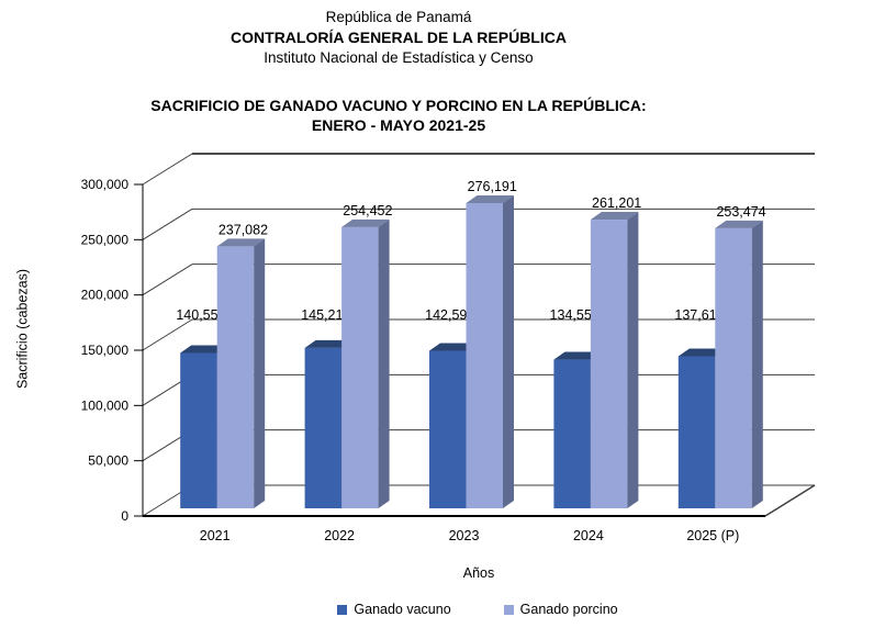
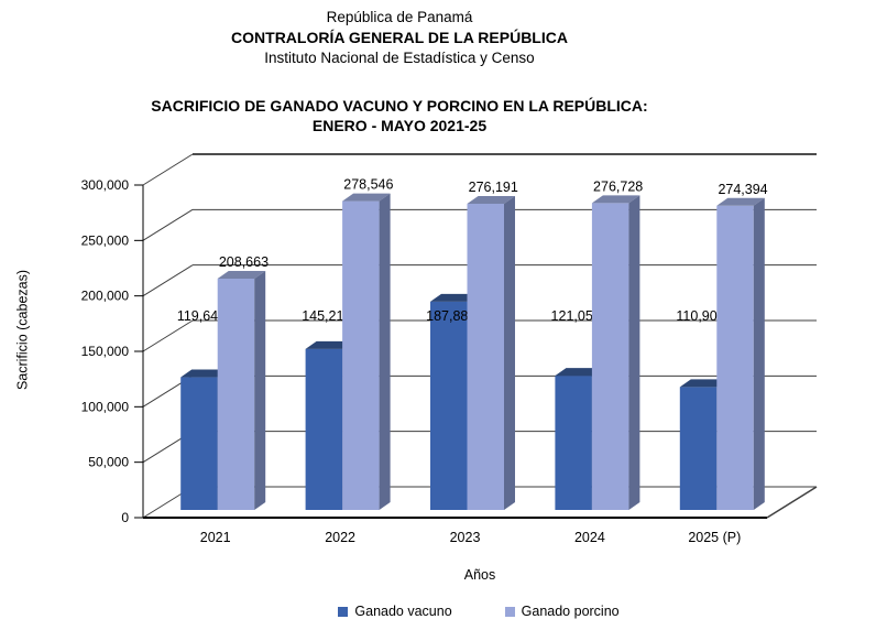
Ganado vacuno/2021: 140,558 -> 119,646
Ganado porcino/2021: 237,082 -> 208,663
Ganado porcino/2022: 254,452 -> 278,546
Ganado vacuno/2023: 142,591 -> 187,880
Ganado vacuno/2024: 134,553 -> 121,053
Ganado porcino/2024: 261,201 -> 276,728
Ganado vacuno/2025 (P): 137,611 -> 110,906
Ganado porcino/2025 (P): 253,474 -> 274,394
